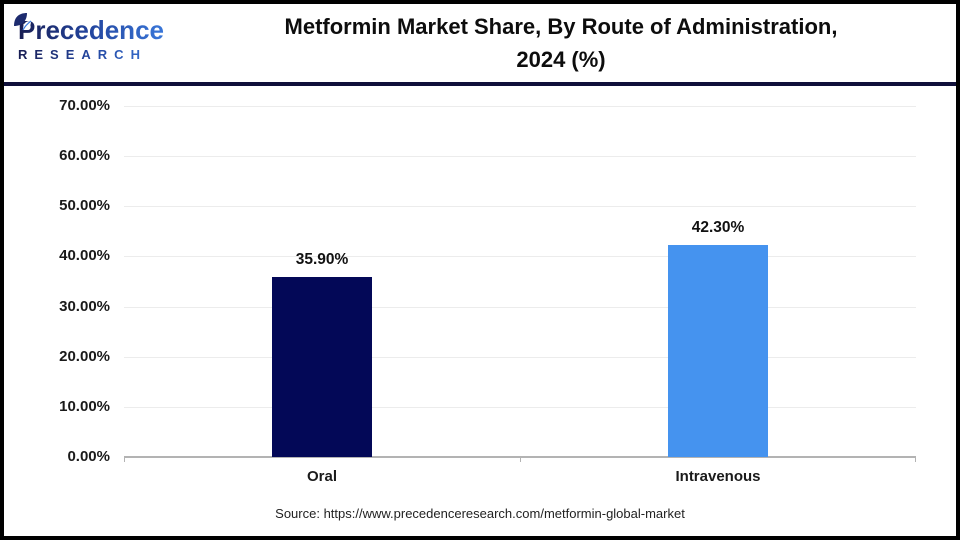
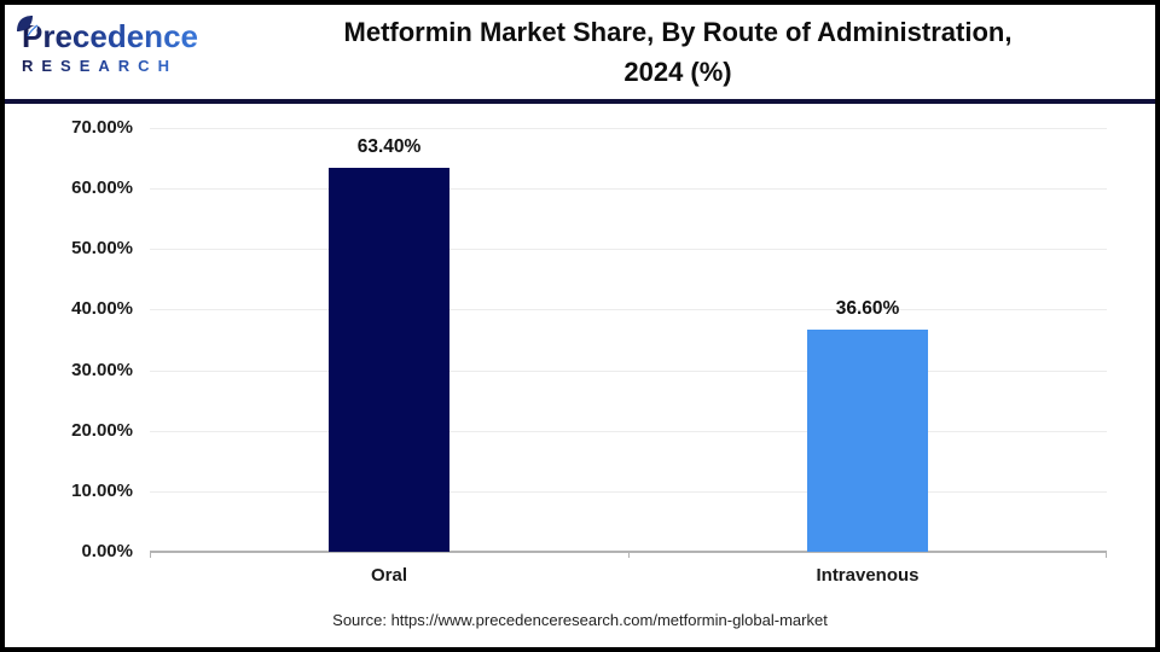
Oral: 35.90% -> 63.40%
Intravenous: 42.30% -> 36.60%
